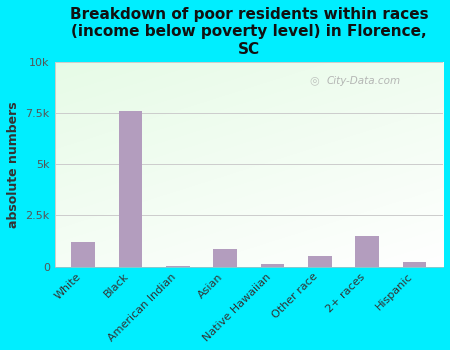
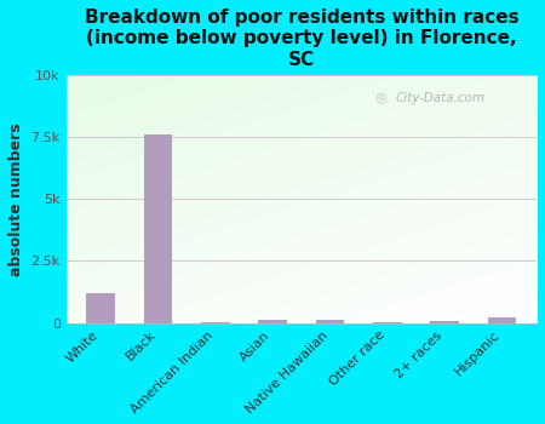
Asian: 0.85k -> 0.10k
Other race: 0.50k -> 0.03k
2+ races: 1.50k -> 0.08k
